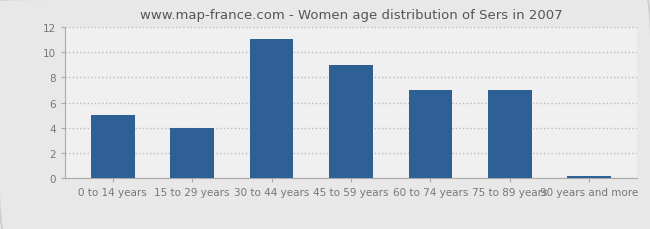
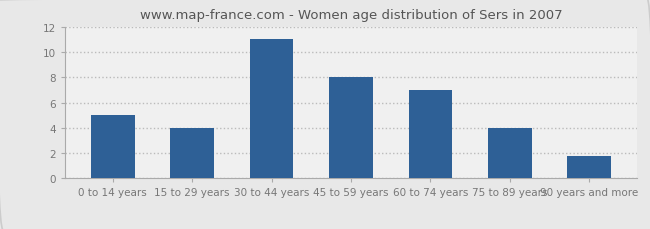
45 to 59 years: 9.0 -> 8.0
75 to 89 years: 7.0 -> 4.0
90 years and more: 0.2 -> 1.8
